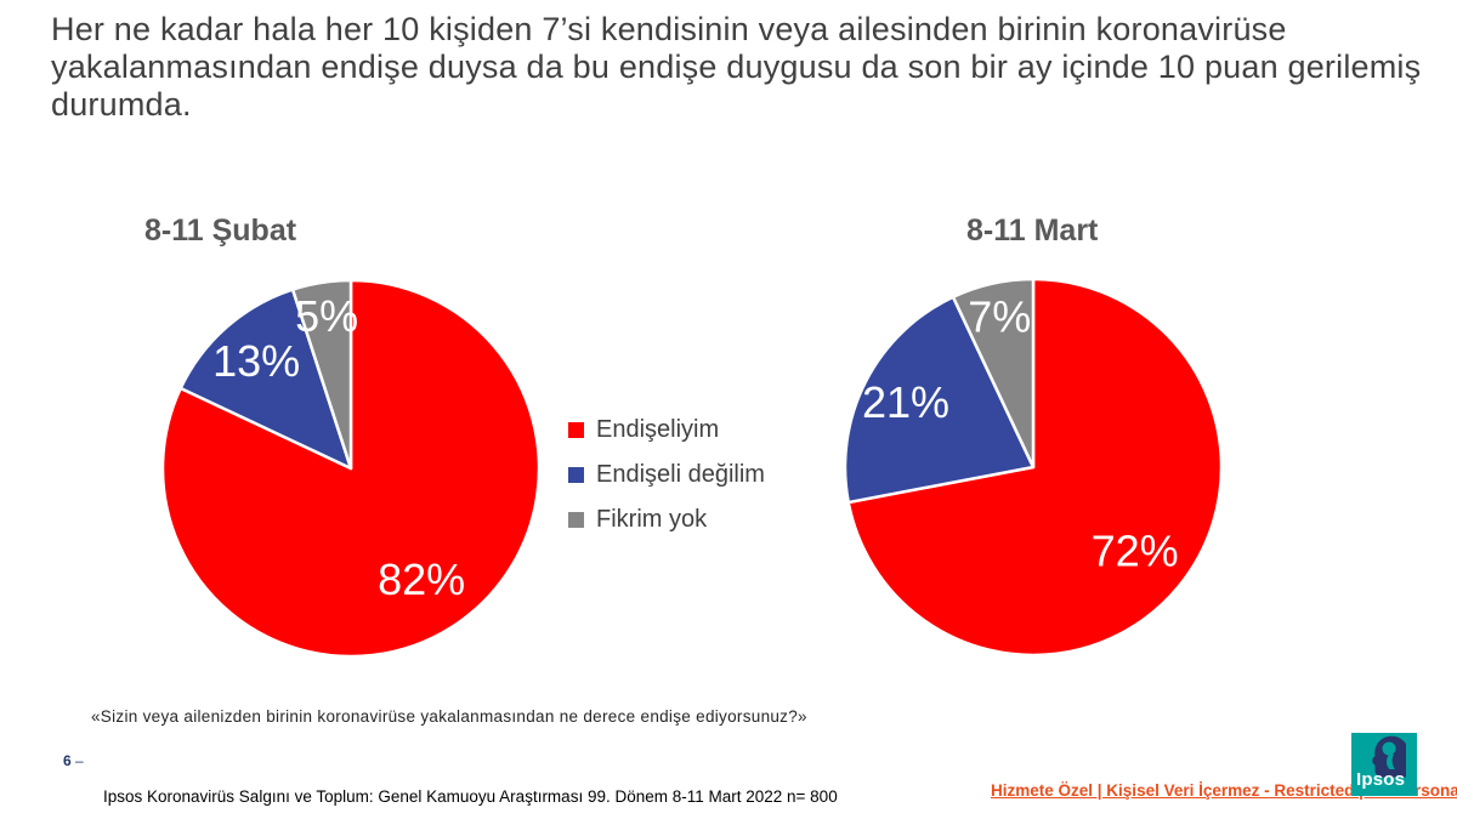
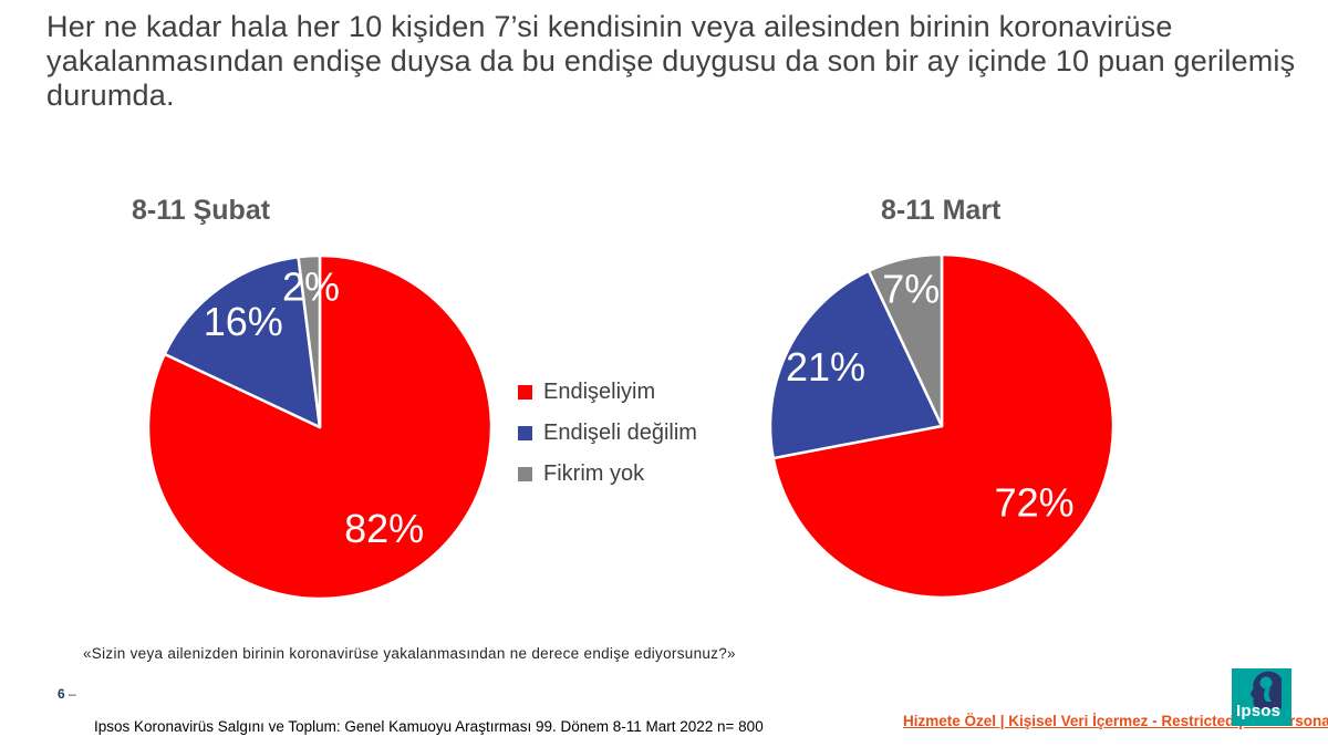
8-11 Şubat/Endişeli değilim: 13% -> 16%
8-11 Şubat/Fikrim yok: 5% -> 2%
